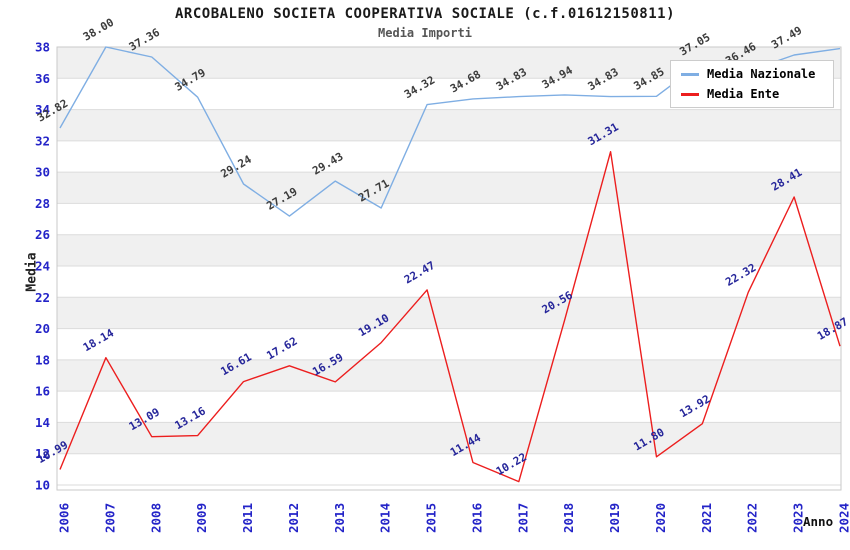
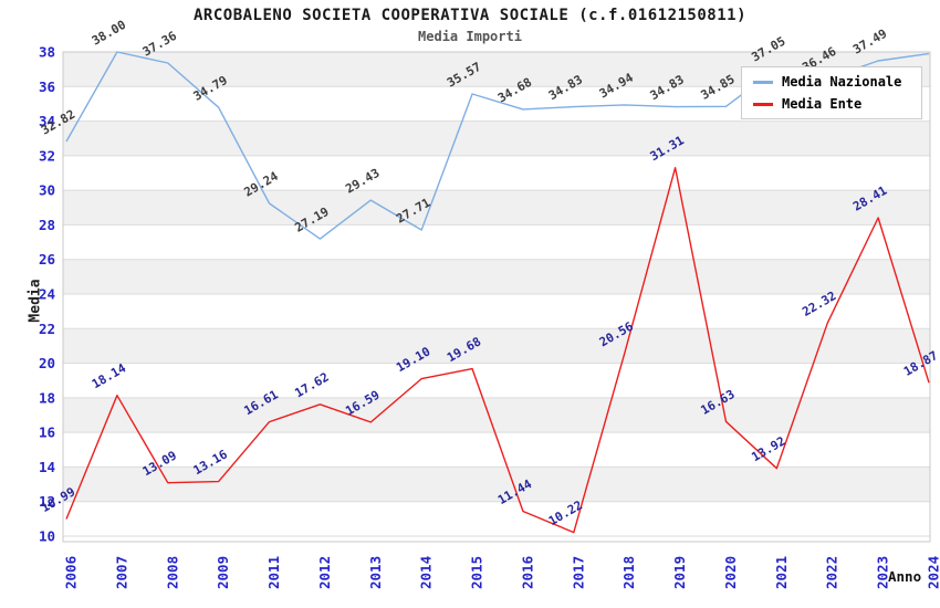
Media Nazionale/2015: 34.32 -> 35.57
Media Ente/2015: 22.47 -> 19.68
Media Ente/2020: 11.80 -> 16.63
